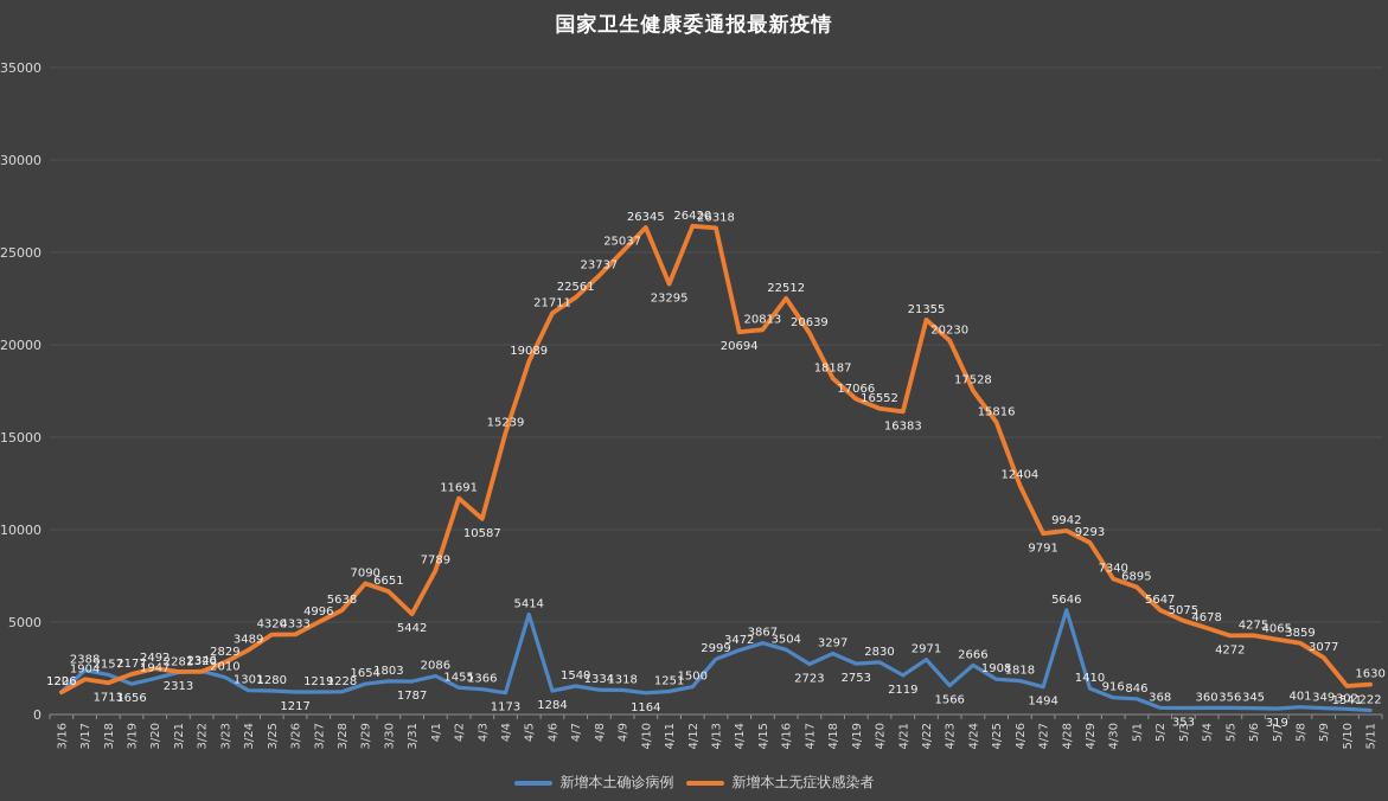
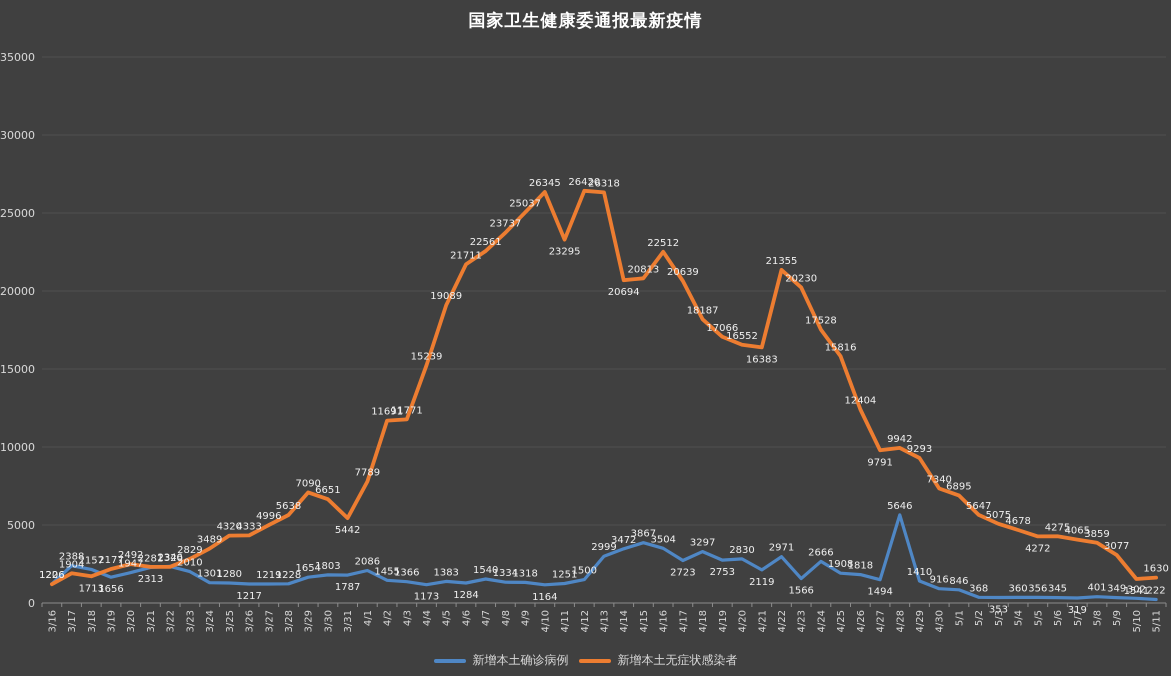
新增本土无症状感染者/4/3: 10587 -> 11771
新增本土确诊病例/4/5: 5414 -> 1383
